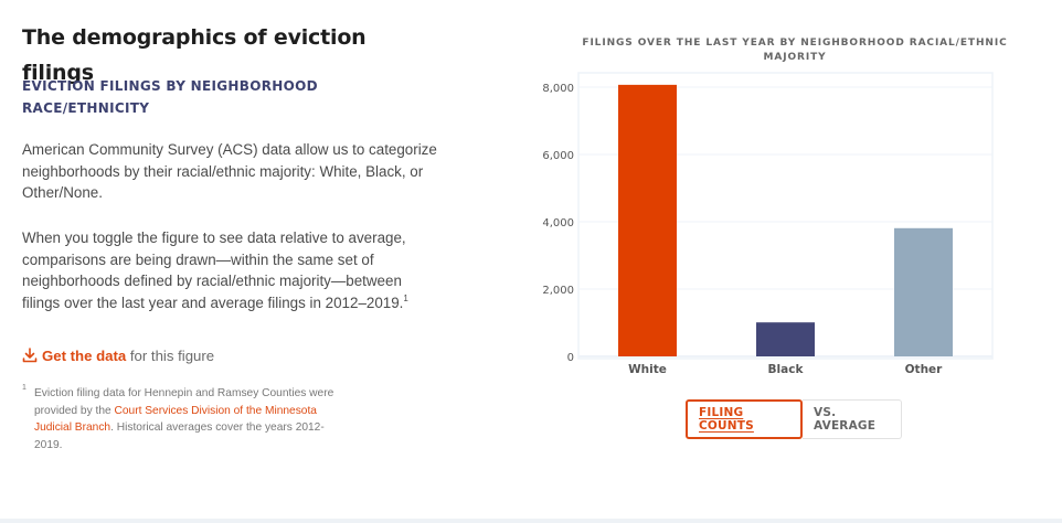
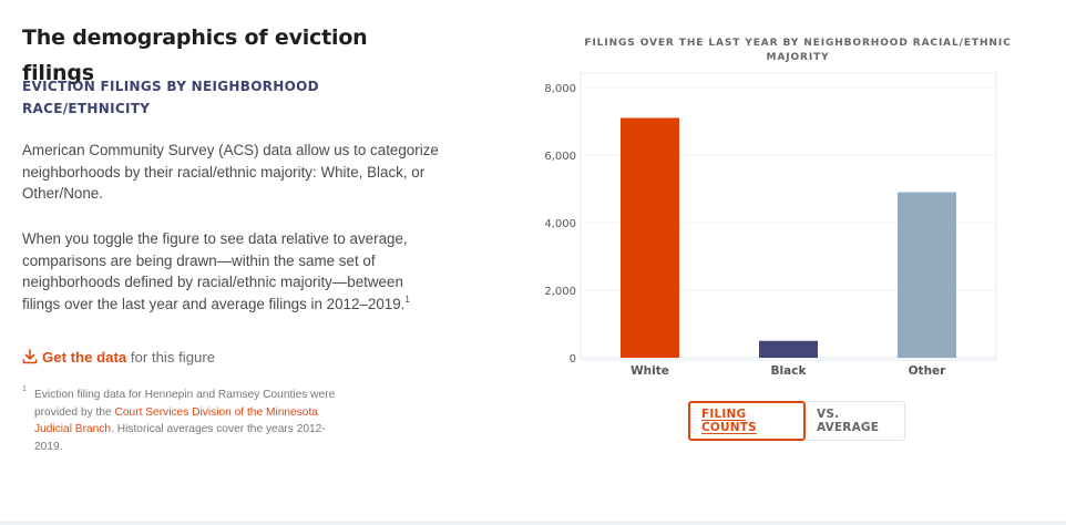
White: 8100 -> 7100
Black: 1000 -> 500
Other: 3800 -> 4900
